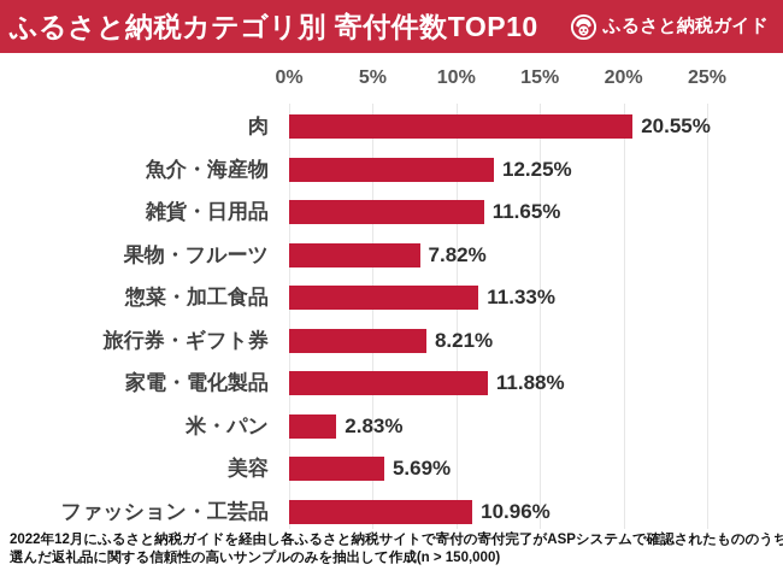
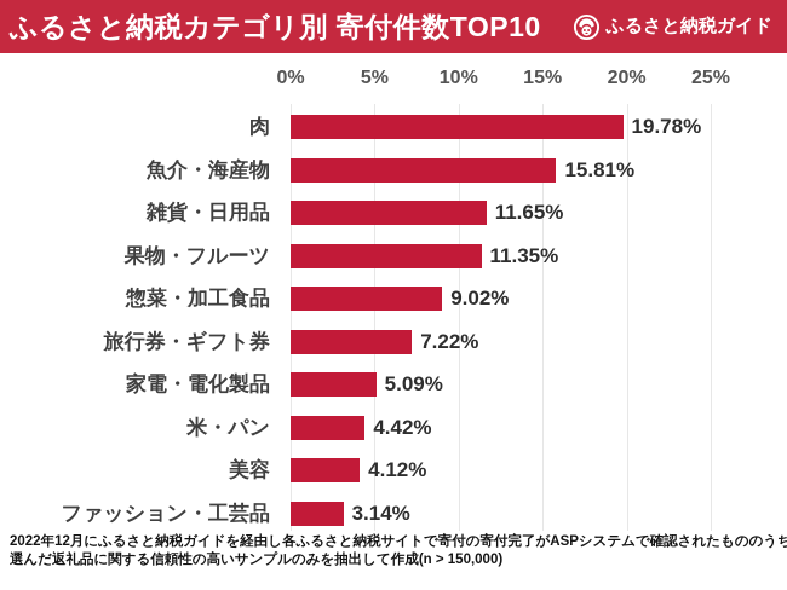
肉: 20.55% -> 19.78%
魚介・海産物: 12.25% -> 15.81%
果物・フルーツ: 7.82% -> 11.35%
惣菜・加工食品: 11.33% -> 9.02%
旅行券・ギフト券: 8.21% -> 7.22%
家電・電化製品: 11.88% -> 5.09%
米・パン: 2.83% -> 4.42%
美容: 5.69% -> 4.12%
ファッション・工芸品: 10.96% -> 3.14%
